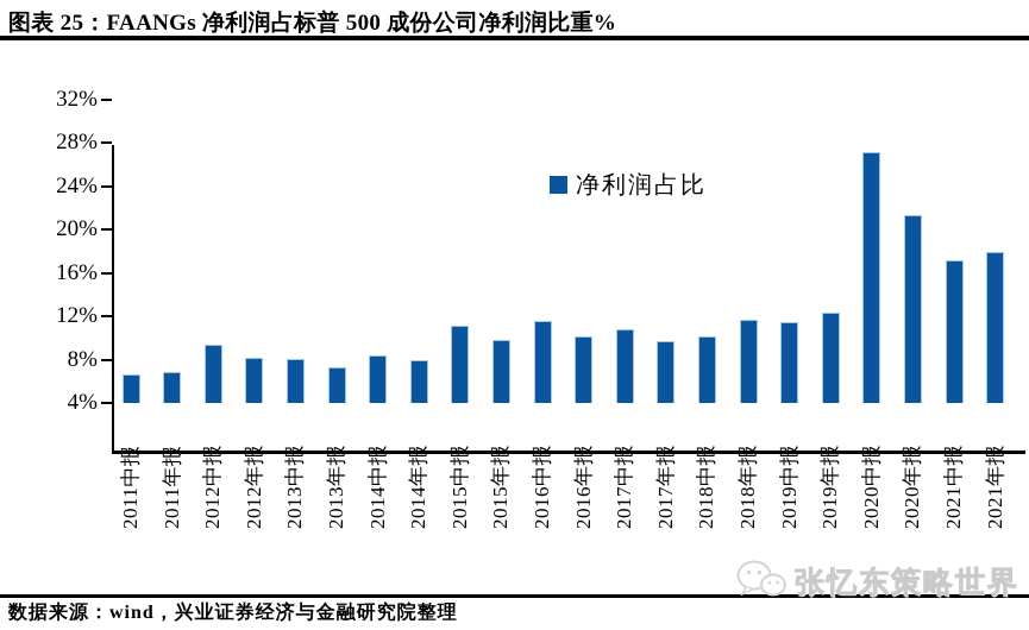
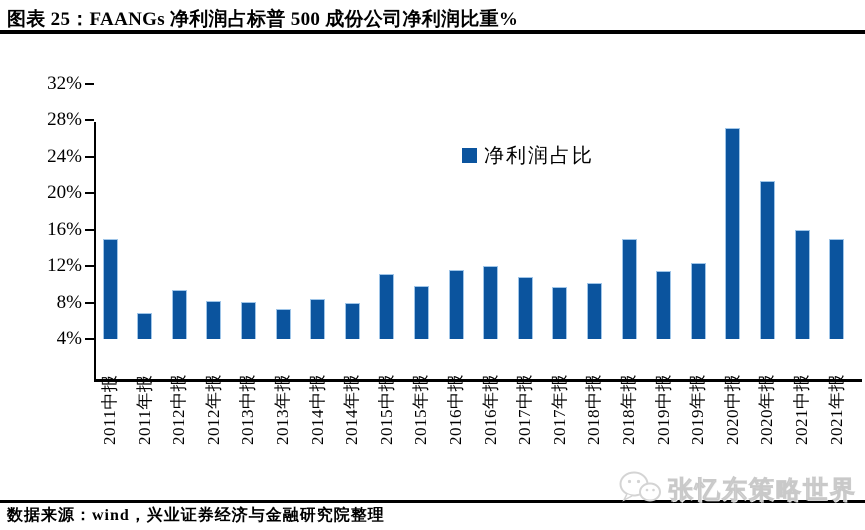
2011中报: 7% -> 15%
2016年报: 10% -> 12%
2018年报: 12% -> 15%
2021中报: 17% -> 16%
2021年报: 18% -> 15%
